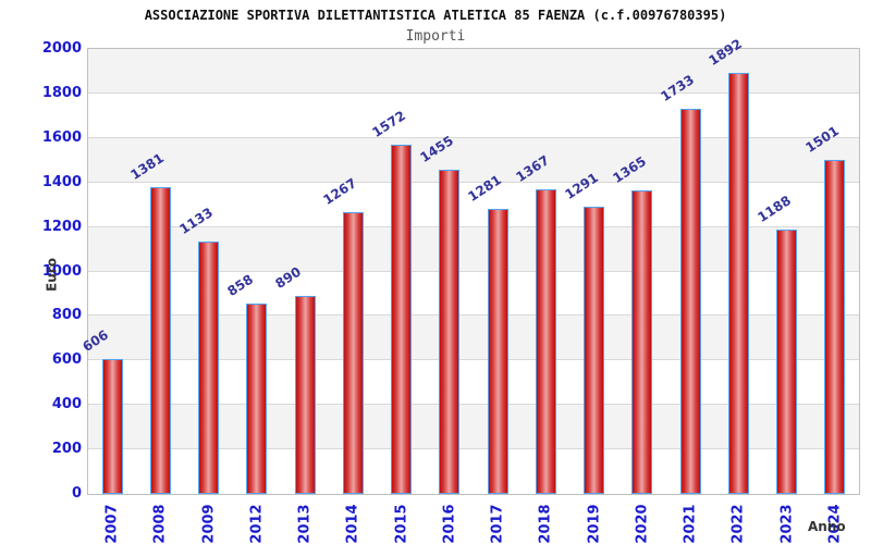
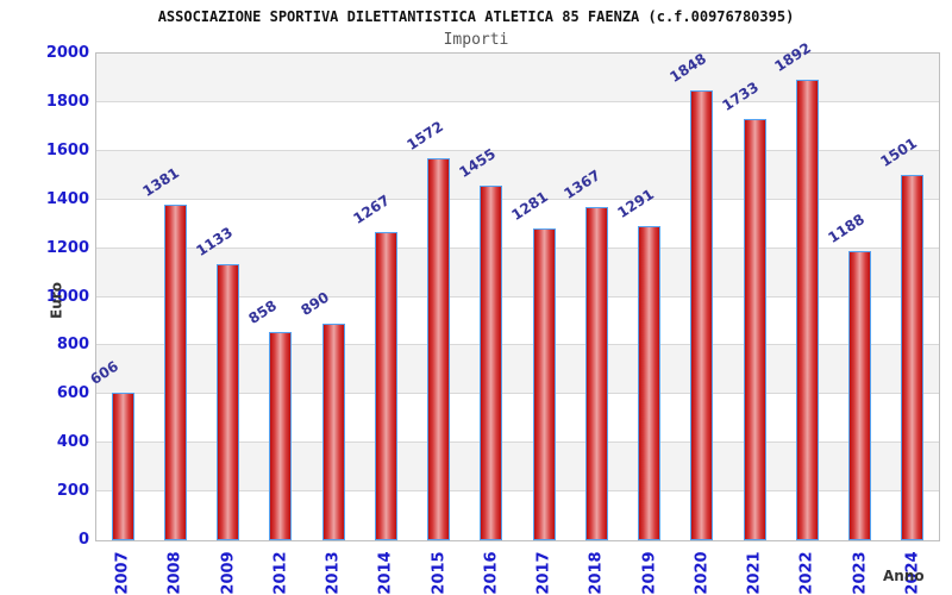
2020: 1365 -> 1848
